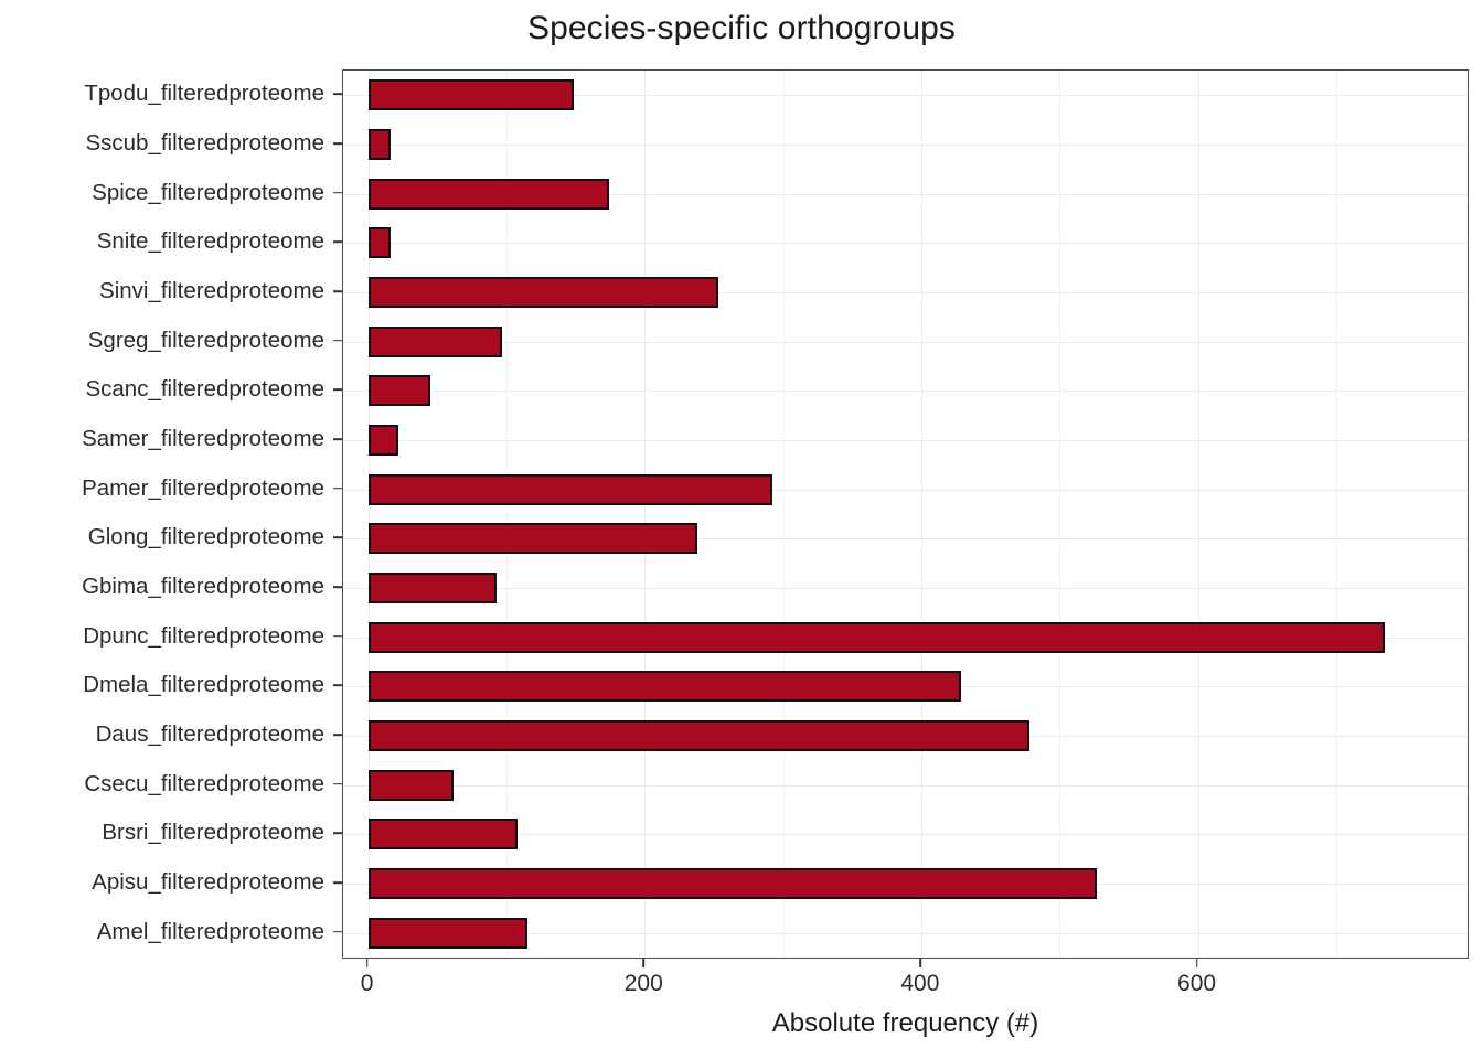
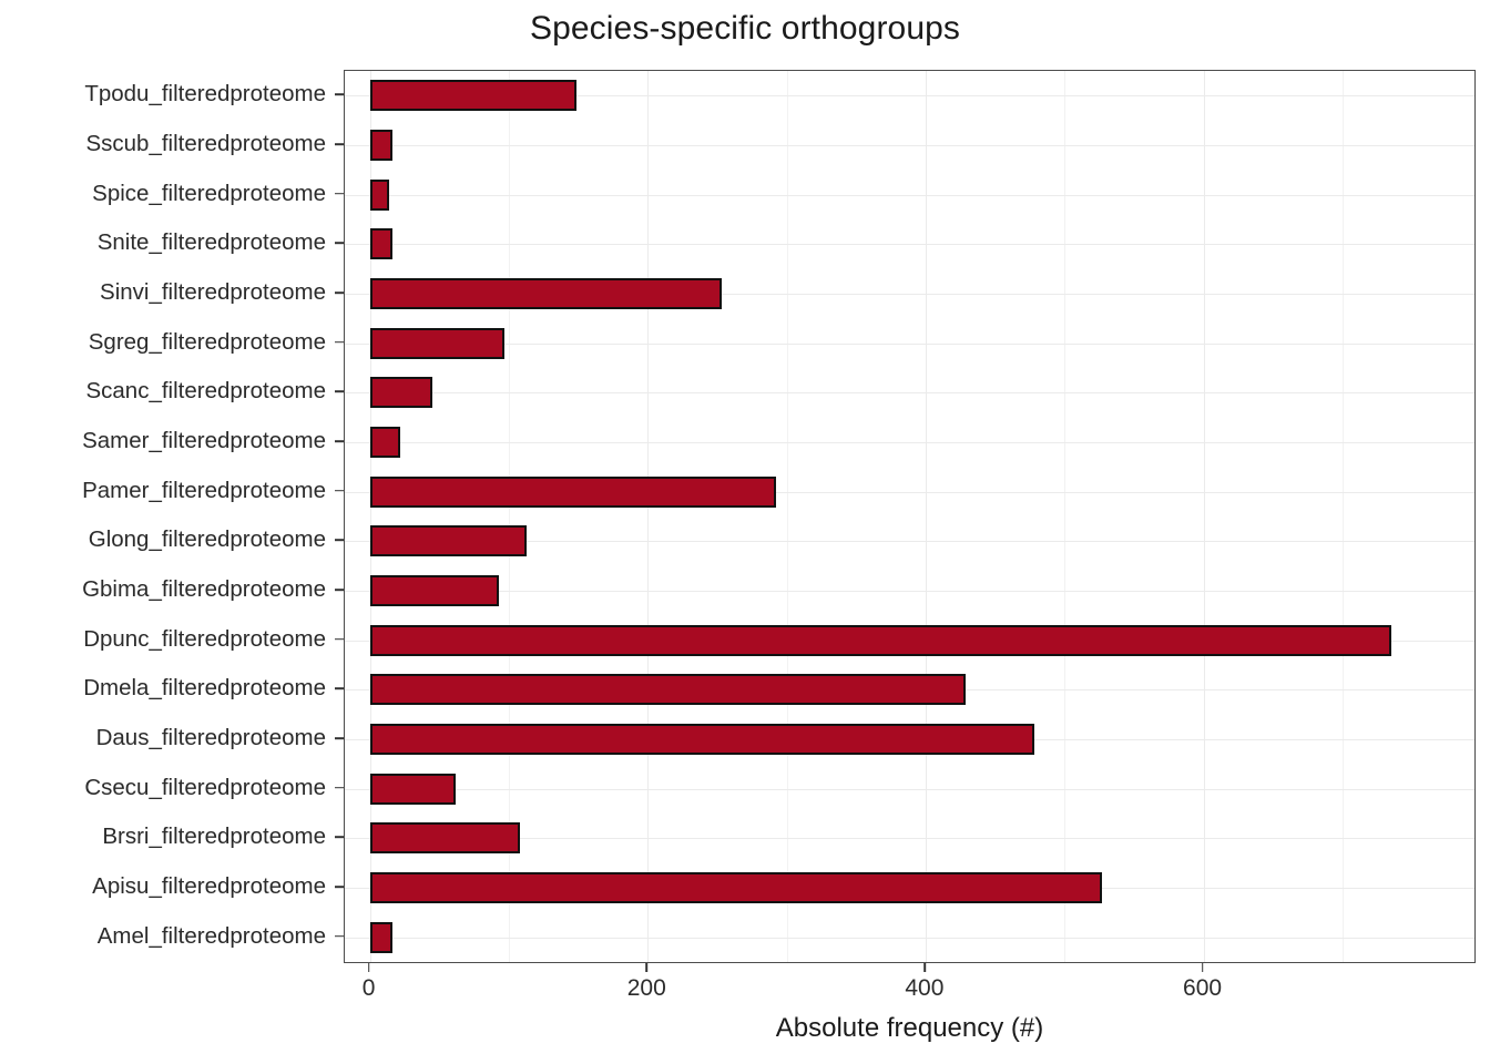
Spice_filteredproteome: 174 -> 14
Glong_filteredproteome: 238 -> 113
Amel_filteredproteome: 115 -> 16
